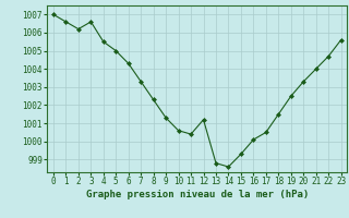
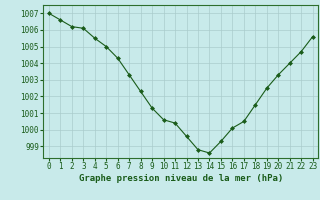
3: 1006.6 -> 1006.1
12: 1001.2 -> 999.6
